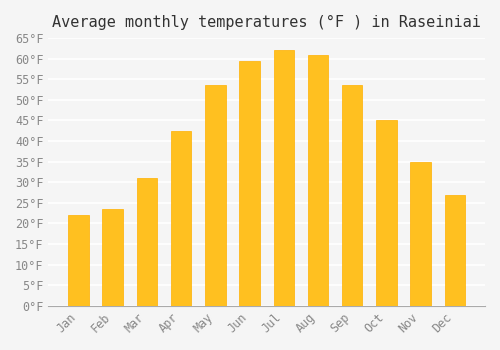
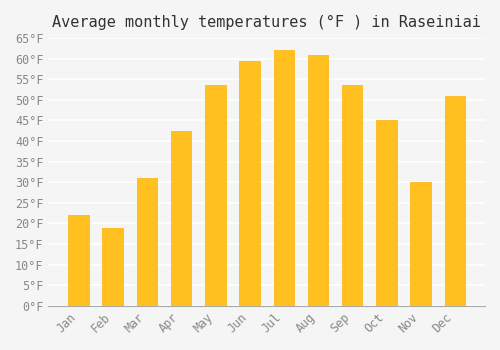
Feb: 23.5°F -> 19.0°F
Nov: 35.0°F -> 30.0°F
Dec: 27.0°F -> 51.0°F
